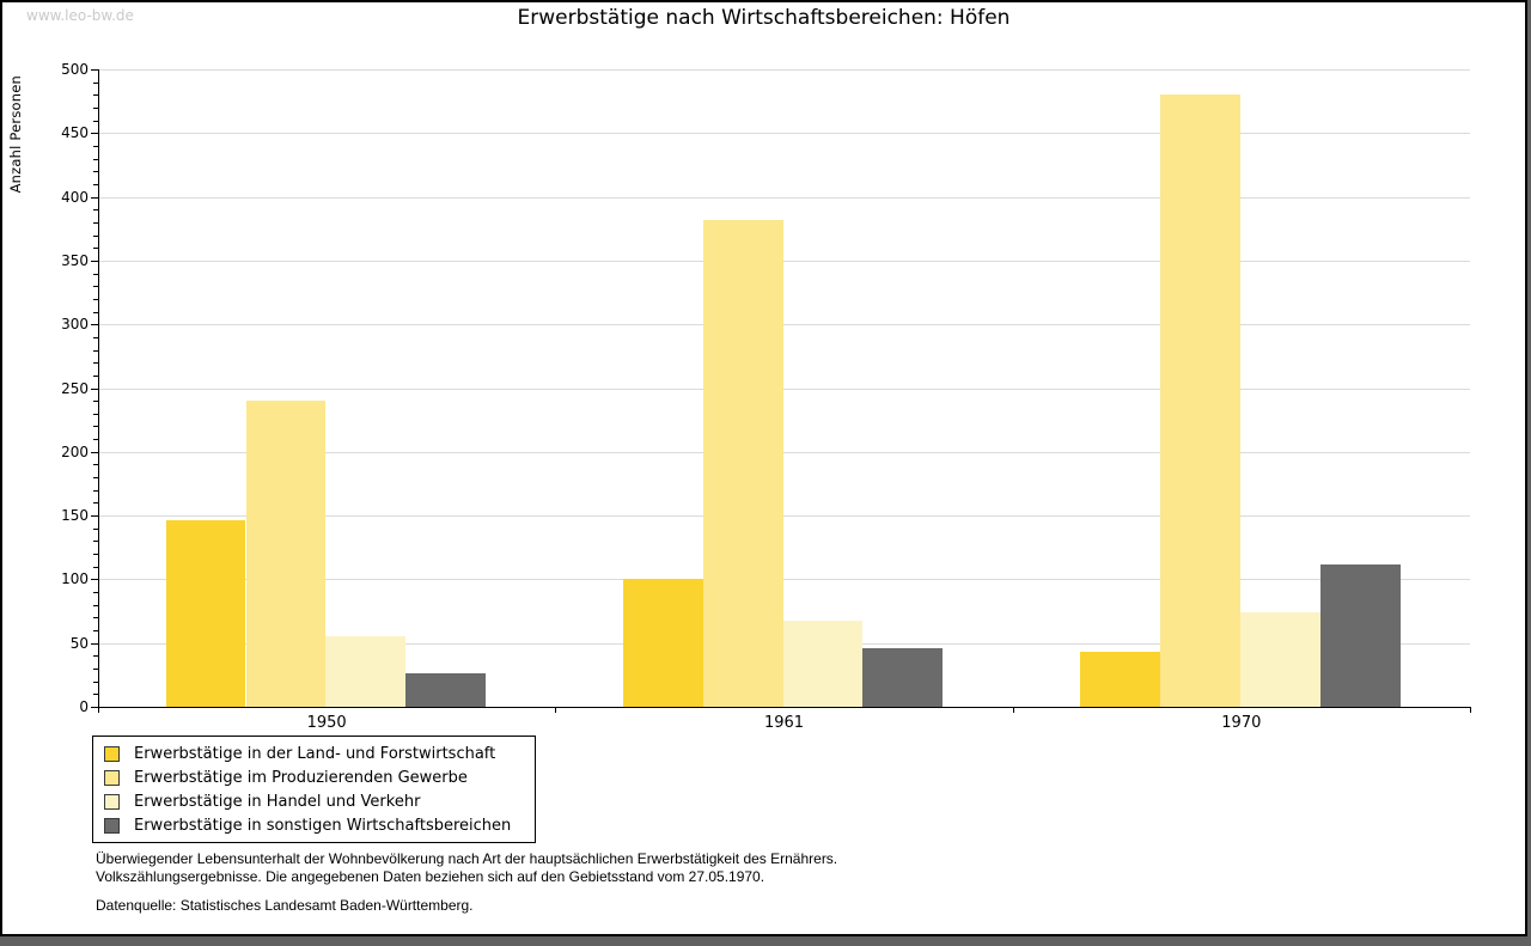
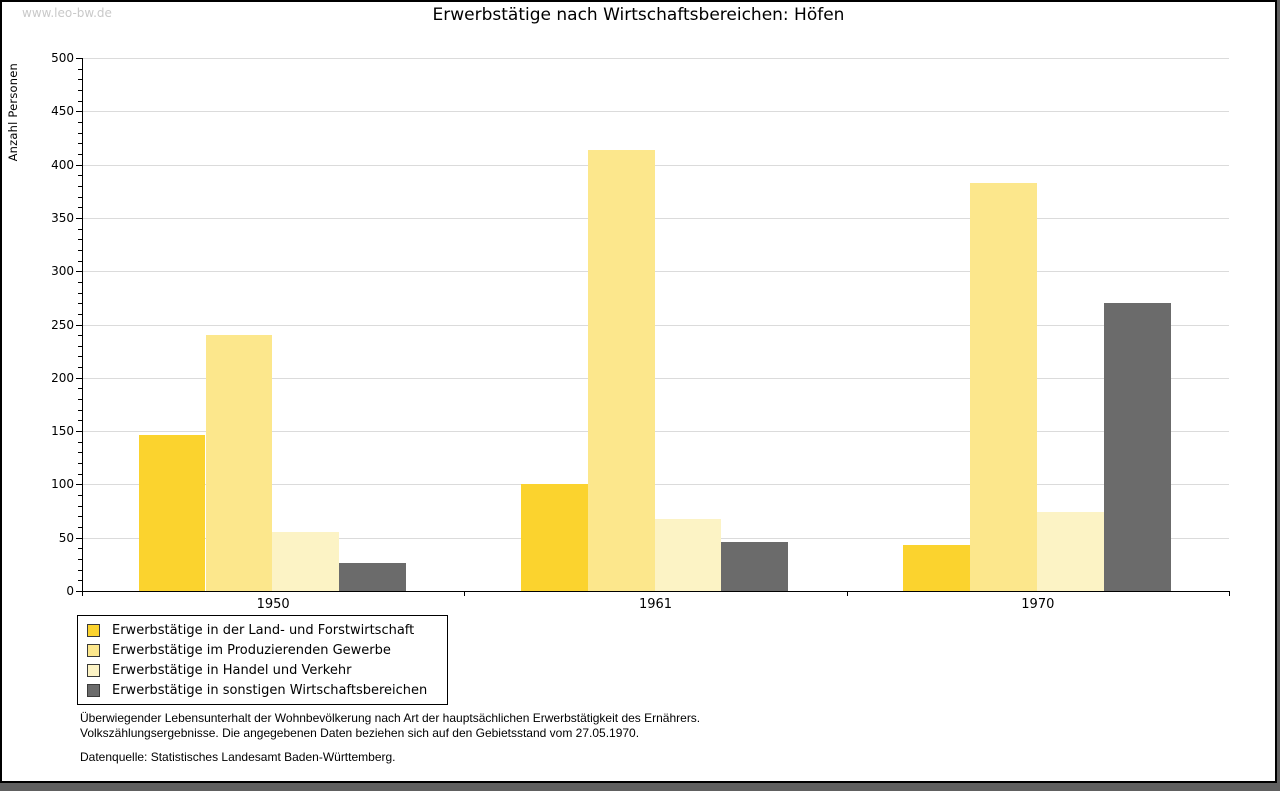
Erwerbstätige im Produzierenden Gewerbe/1961: 382 -> 414
Erwerbstätige im Produzierenden Gewerbe/1970: 480 -> 383
Erwerbstätige in sonstigen Wirtschaftsbereichen/1970: 112 -> 270
